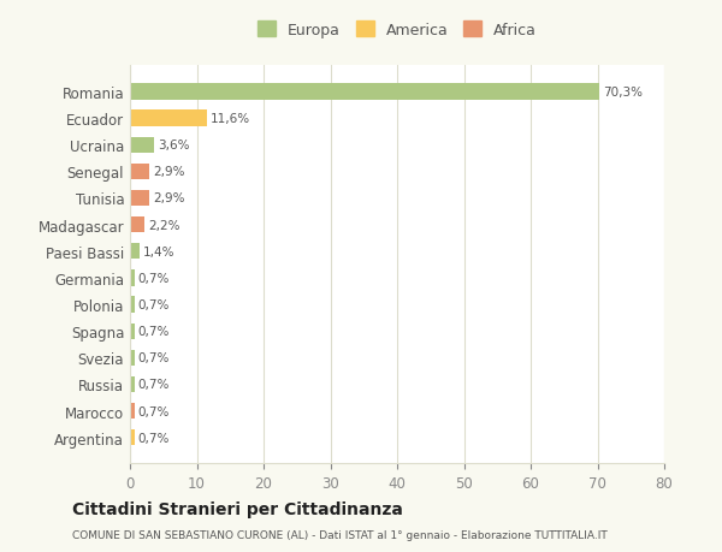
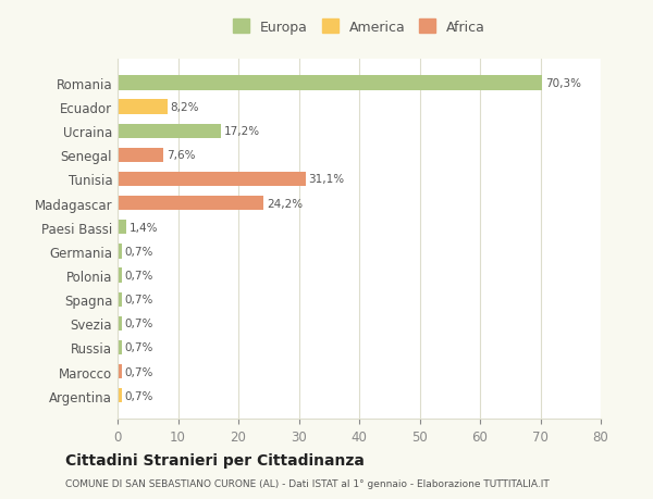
Ecuador: 11,6% -> 8,2%
Ucraina: 3,6% -> 17,2%
Senegal: 2,9% -> 7,6%
Tunisia: 2,9% -> 31,1%
Madagascar: 2,2% -> 24,2%
